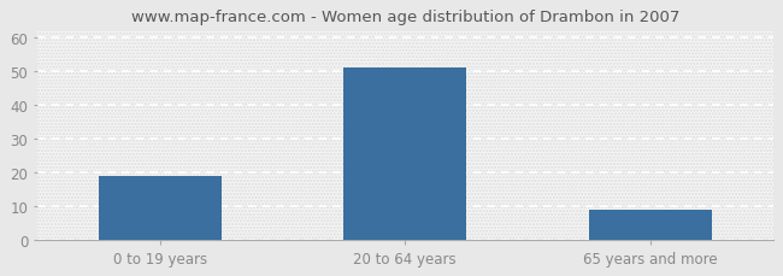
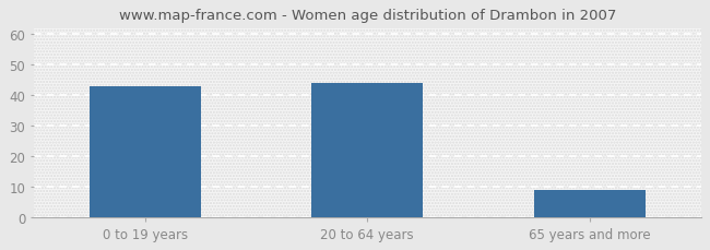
0 to 19 years: 19 -> 43
20 to 64 years: 51 -> 44
